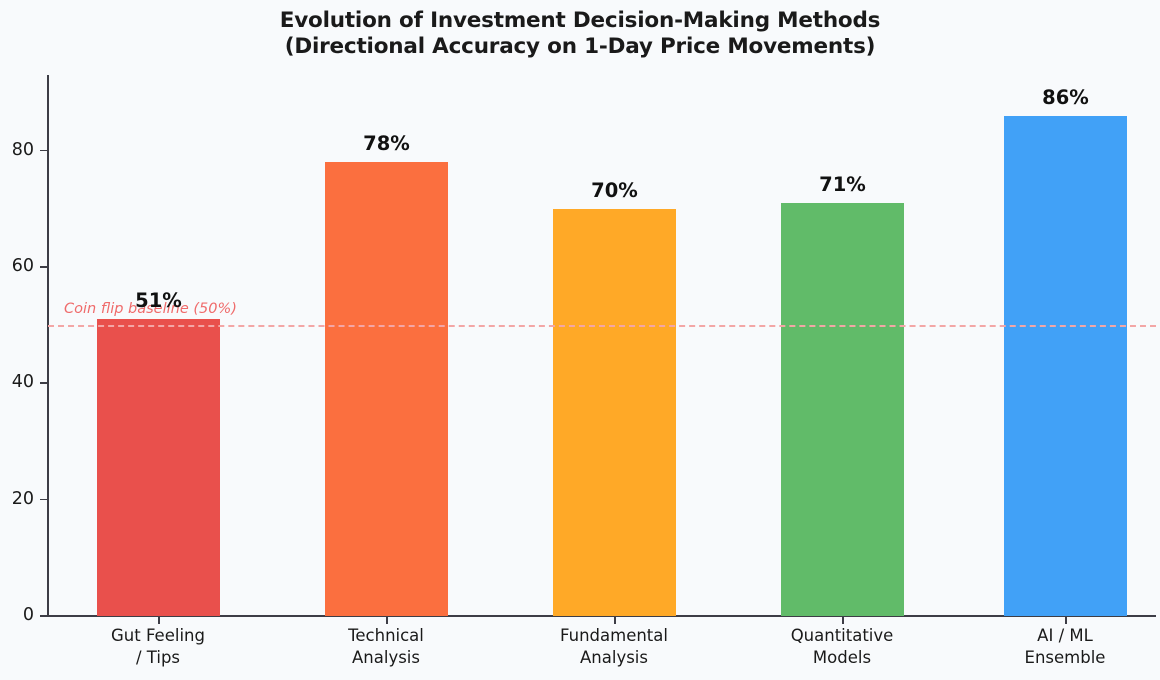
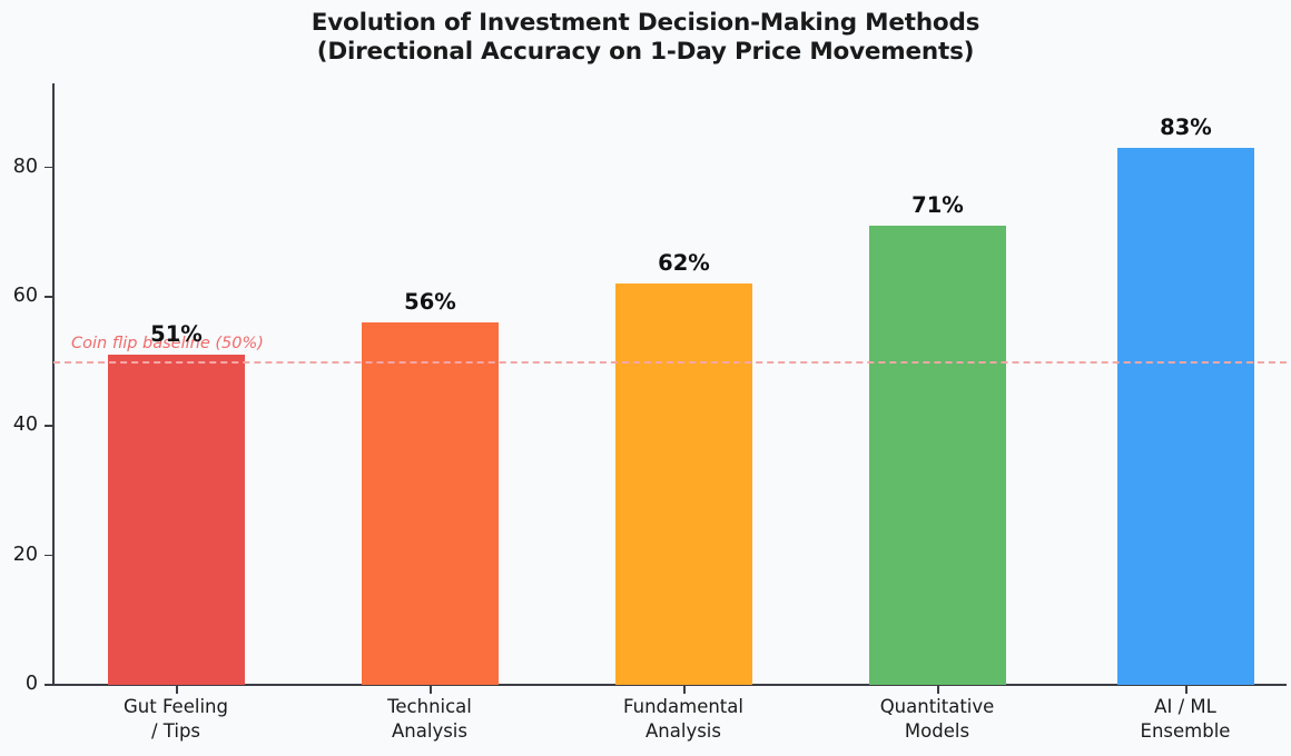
Technical Analysis: 78% -> 56%
Fundamental Analysis: 70% -> 62%
AI / ML Ensemble: 86% -> 83%
